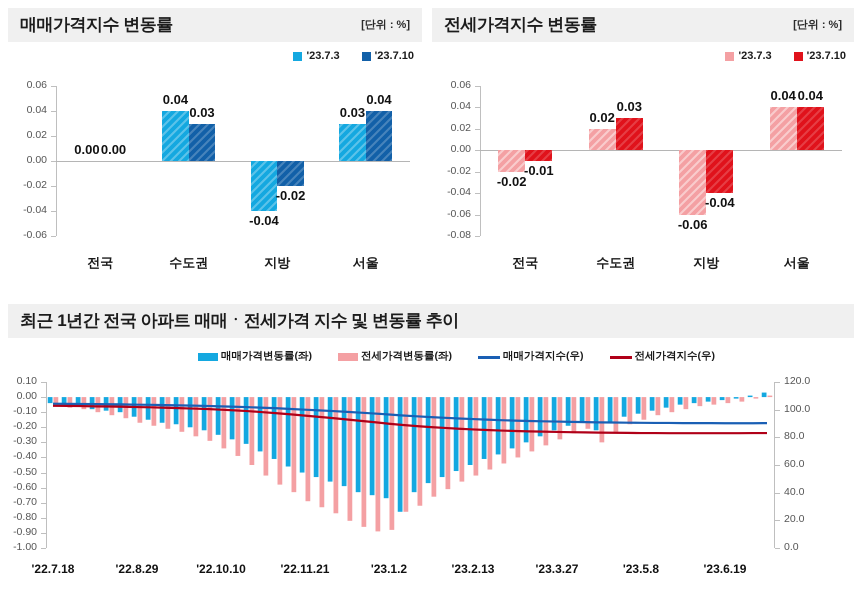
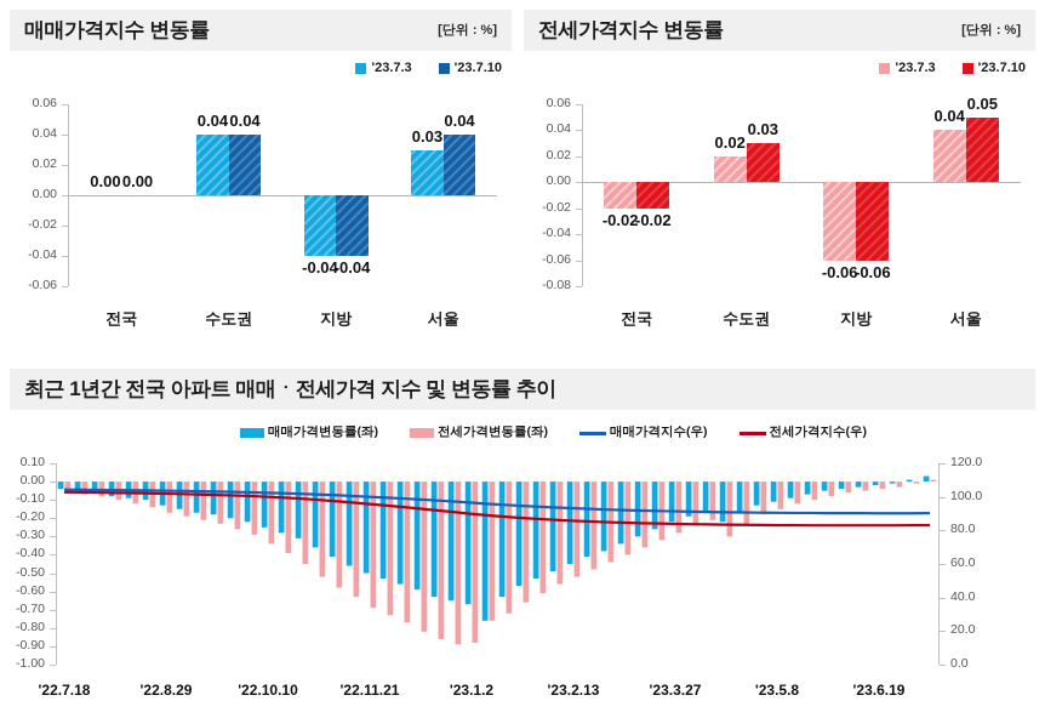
매매가격지수 변동률/'23.7.10/수도권: 0.03 -> 0.04
매매가격지수 변동률/'23.7.10/지방: -0.02 -> -0.04
전세가격지수 변동률/'23.7.10/전국: -0.01 -> -0.02
전세가격지수 변동률/'23.7.10/지방: -0.04 -> -0.06
전세가격지수 변동률/'23.7.10/서울: 0.04 -> 0.05
